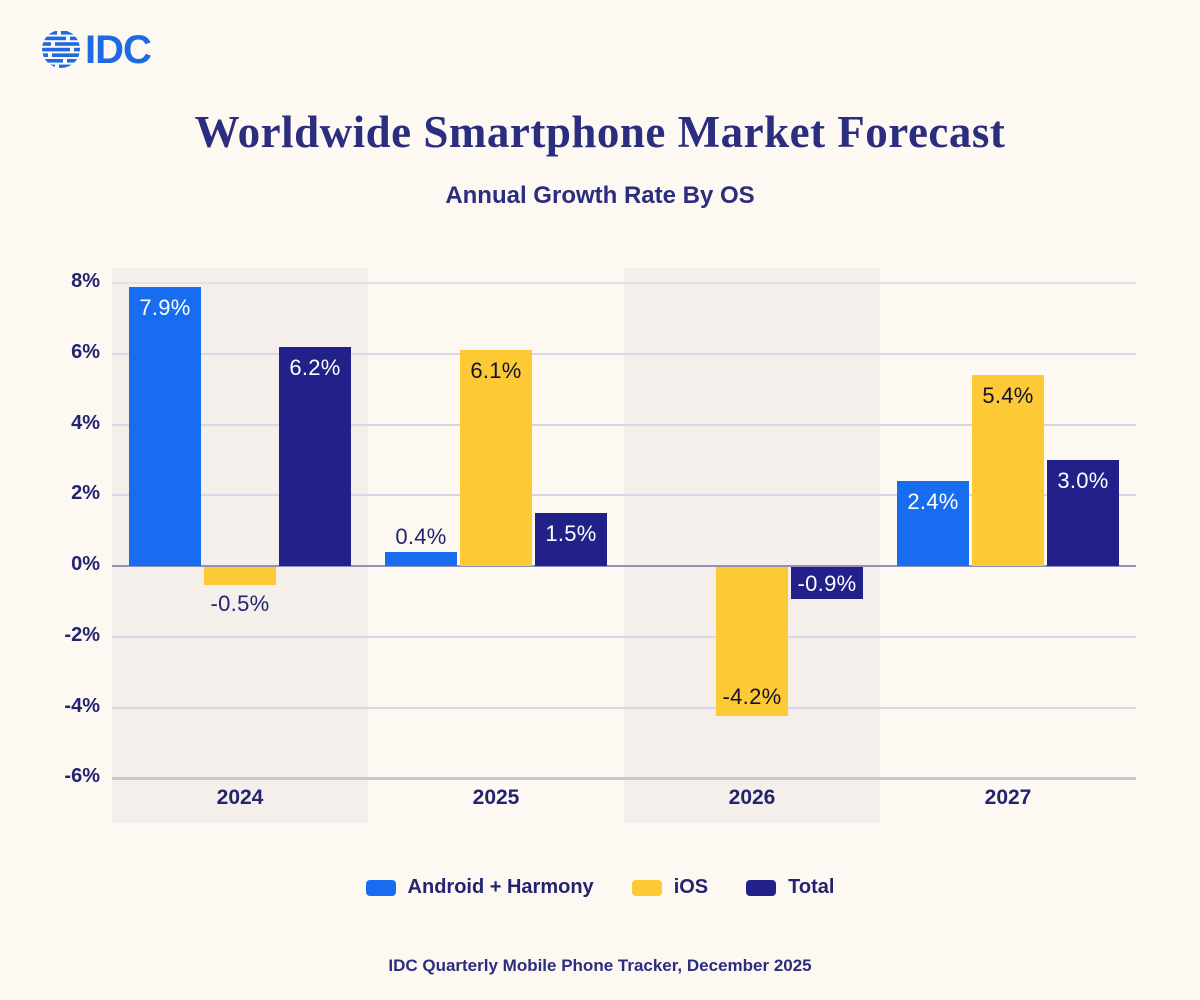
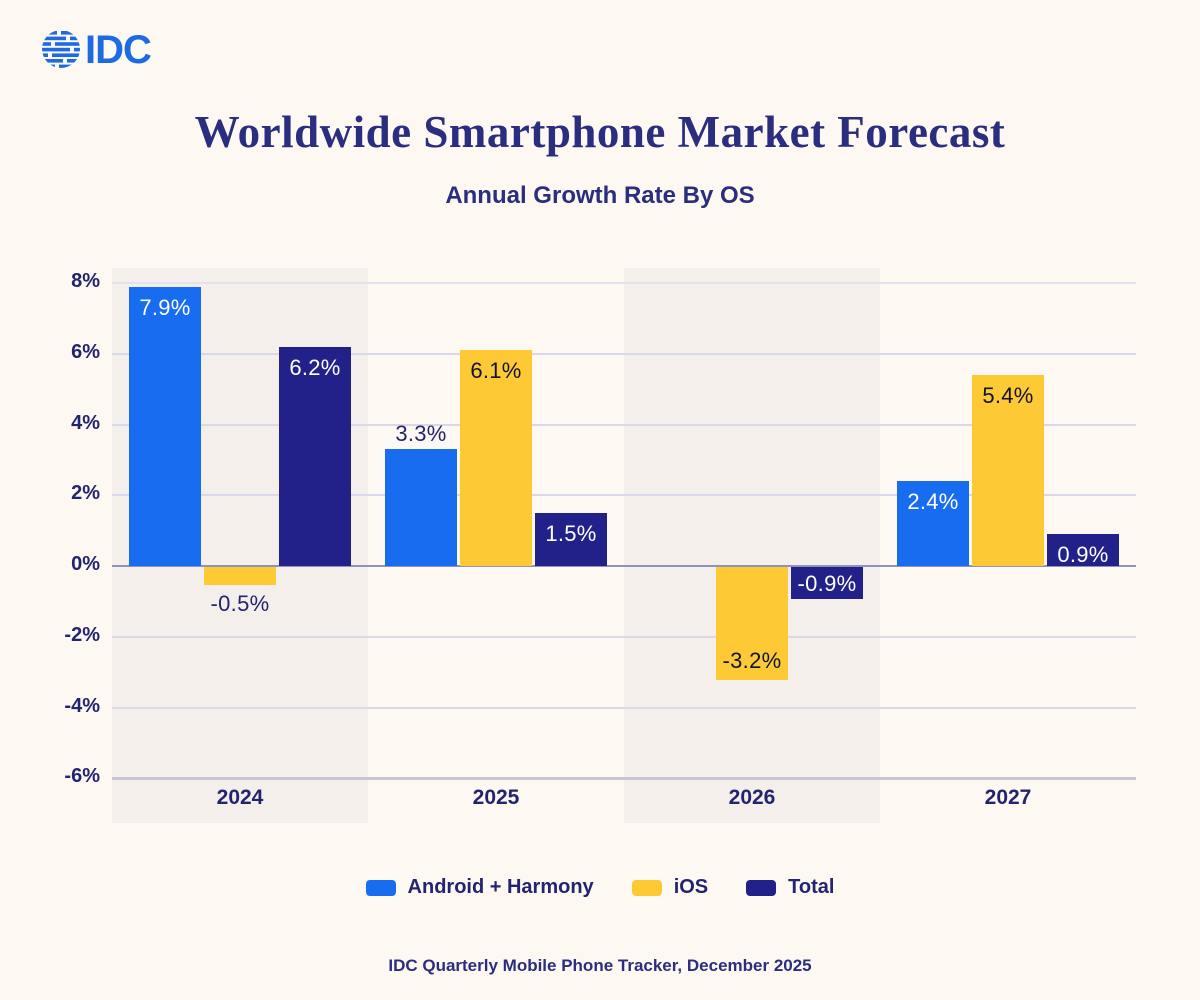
Android + Harmony/2025: 0.4% -> 3.3%
iOS/2026: -4.2% -> -3.2%
Total/2027: 3.0% -> 0.9%
